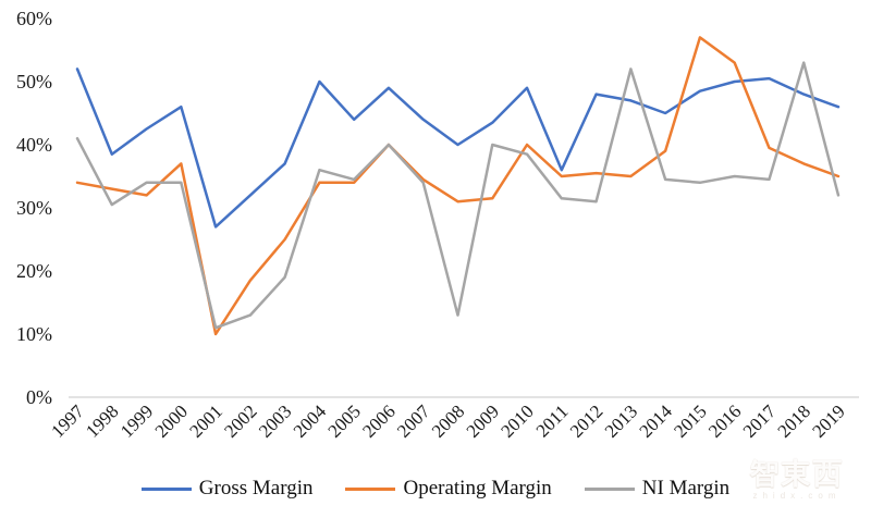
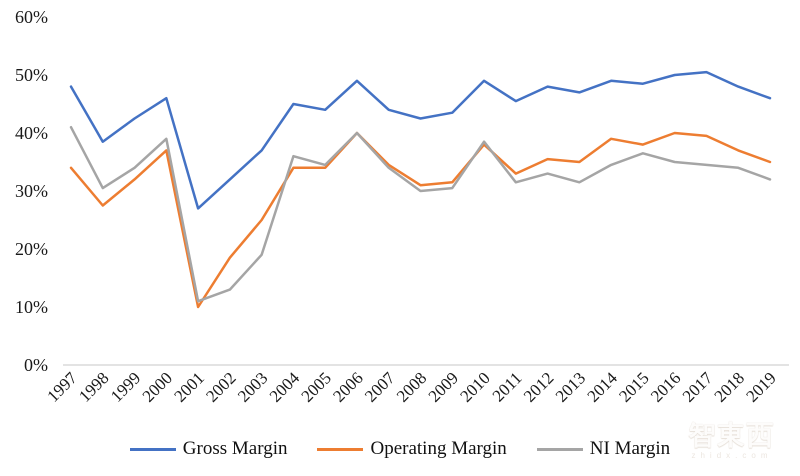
Gross Margin/1997: 52% -> 48%
Operating Margin/1998: 33% -> 28%
NI Margin/2000: 34% -> 39%
Gross Margin/2004: 50% -> 45%
Gross Margin/2008: 40% -> 42%
NI Margin/2008: 13% -> 30%
NI Margin/2009: 40% -> 30%
Operating Margin/2010: 40% -> 38%
Gross Margin/2011: 36% -> 46%
Operating Margin/2011: 35% -> 33%
NI Margin/2012: 31% -> 33%
NI Margin/2013: 52% -> 32%
Gross Margin/2014: 45% -> 49%
Operating Margin/2015: 57% -> 38%
NI Margin/2015: 34% -> 36%
Operating Margin/2016: 53% -> 40%
NI Margin/2018: 53% -> 34%
